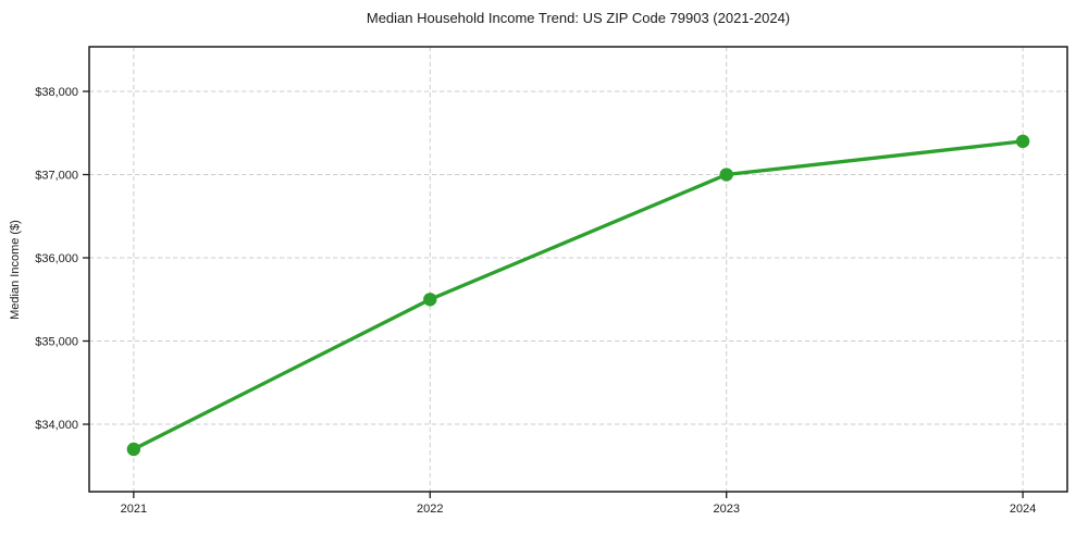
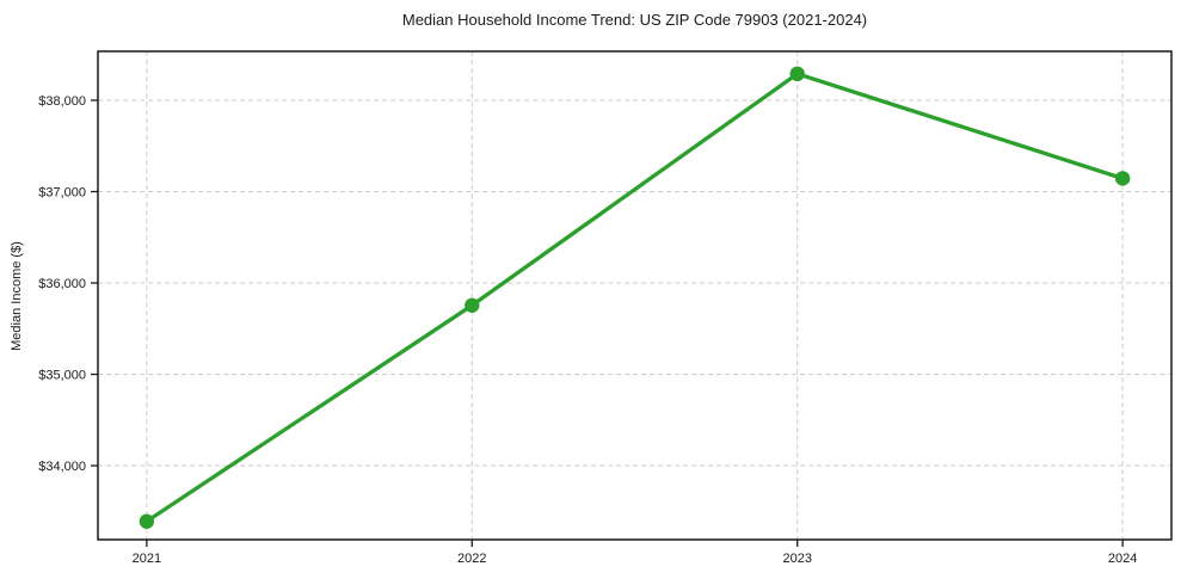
2021: $33700 -> $33400
2022: $35500 -> $35800
2023: $37000 -> $38300
2024: $37400 -> $37100
